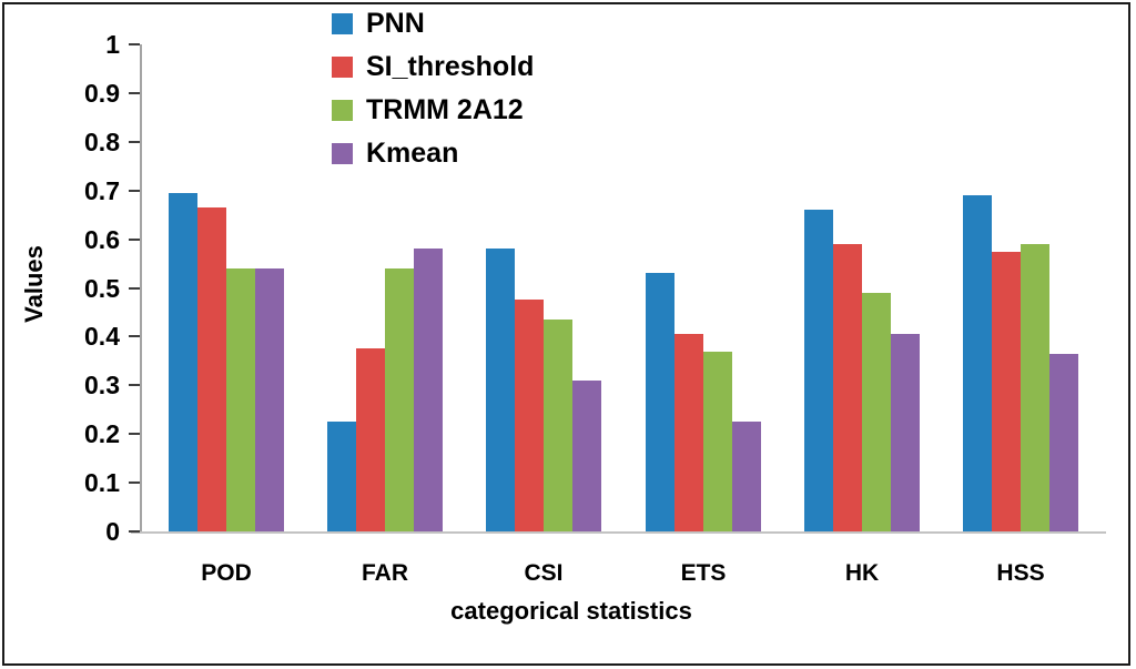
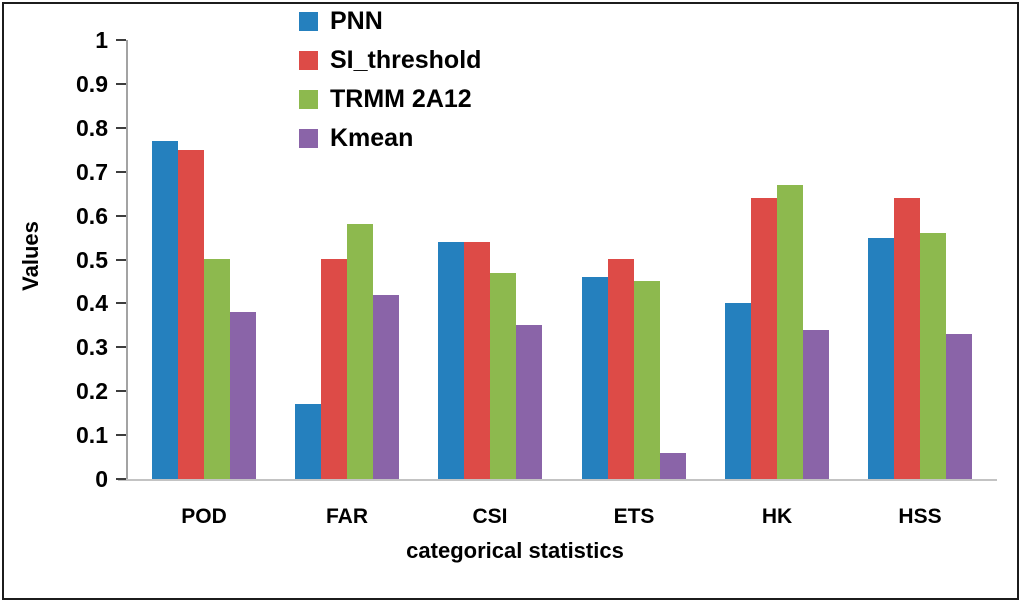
PNN/POD: 0.69 -> 0.77
SI_threshold/POD: 0.67 -> 0.75
TRMM 2A12/POD: 0.54 -> 0.50
Kmean/POD: 0.54 -> 0.38
PNN/FAR: 0.23 -> 0.17
SI_threshold/FAR: 0.38 -> 0.50
TRMM 2A12/FAR: 0.54 -> 0.58
Kmean/FAR: 0.58 -> 0.42
PNN/CSI: 0.58 -> 0.54
SI_threshold/CSI: 0.47 -> 0.54
TRMM 2A12/CSI: 0.43 -> 0.47
Kmean/CSI: 0.31 -> 0.35
PNN/ETS: 0.53 -> 0.46
SI_threshold/ETS: 0.41 -> 0.50
TRMM 2A12/ETS: 0.37 -> 0.45
Kmean/ETS: 0.23 -> 0.06
PNN/HK: 0.66 -> 0.40
SI_threshold/HK: 0.59 -> 0.64
TRMM 2A12/HK: 0.49 -> 0.67
Kmean/HK: 0.41 -> 0.34
PNN/HSS: 0.69 -> 0.55
SI_threshold/HSS: 0.57 -> 0.64
TRMM 2A12/HSS: 0.59 -> 0.56
Kmean/HSS: 0.36 -> 0.33
